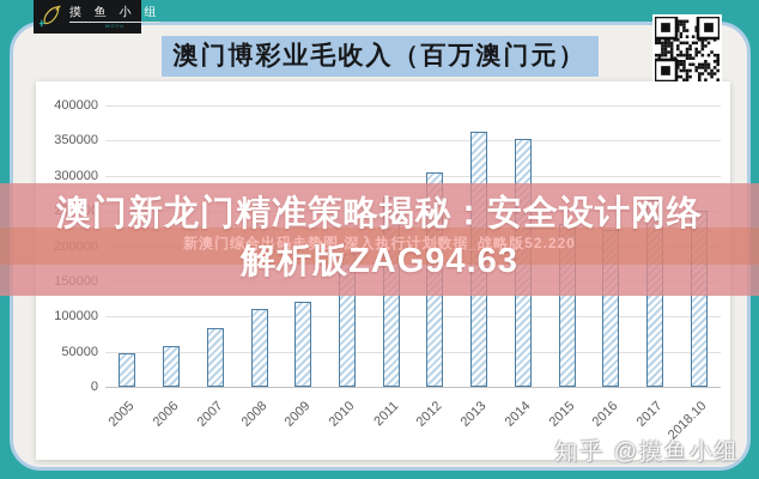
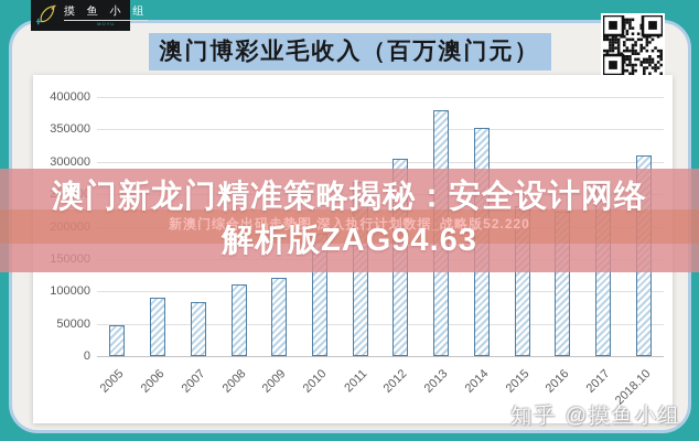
2006: 60000 -> 90000
2013: 360000 -> 380000
2018.10: 250000 -> 310000
